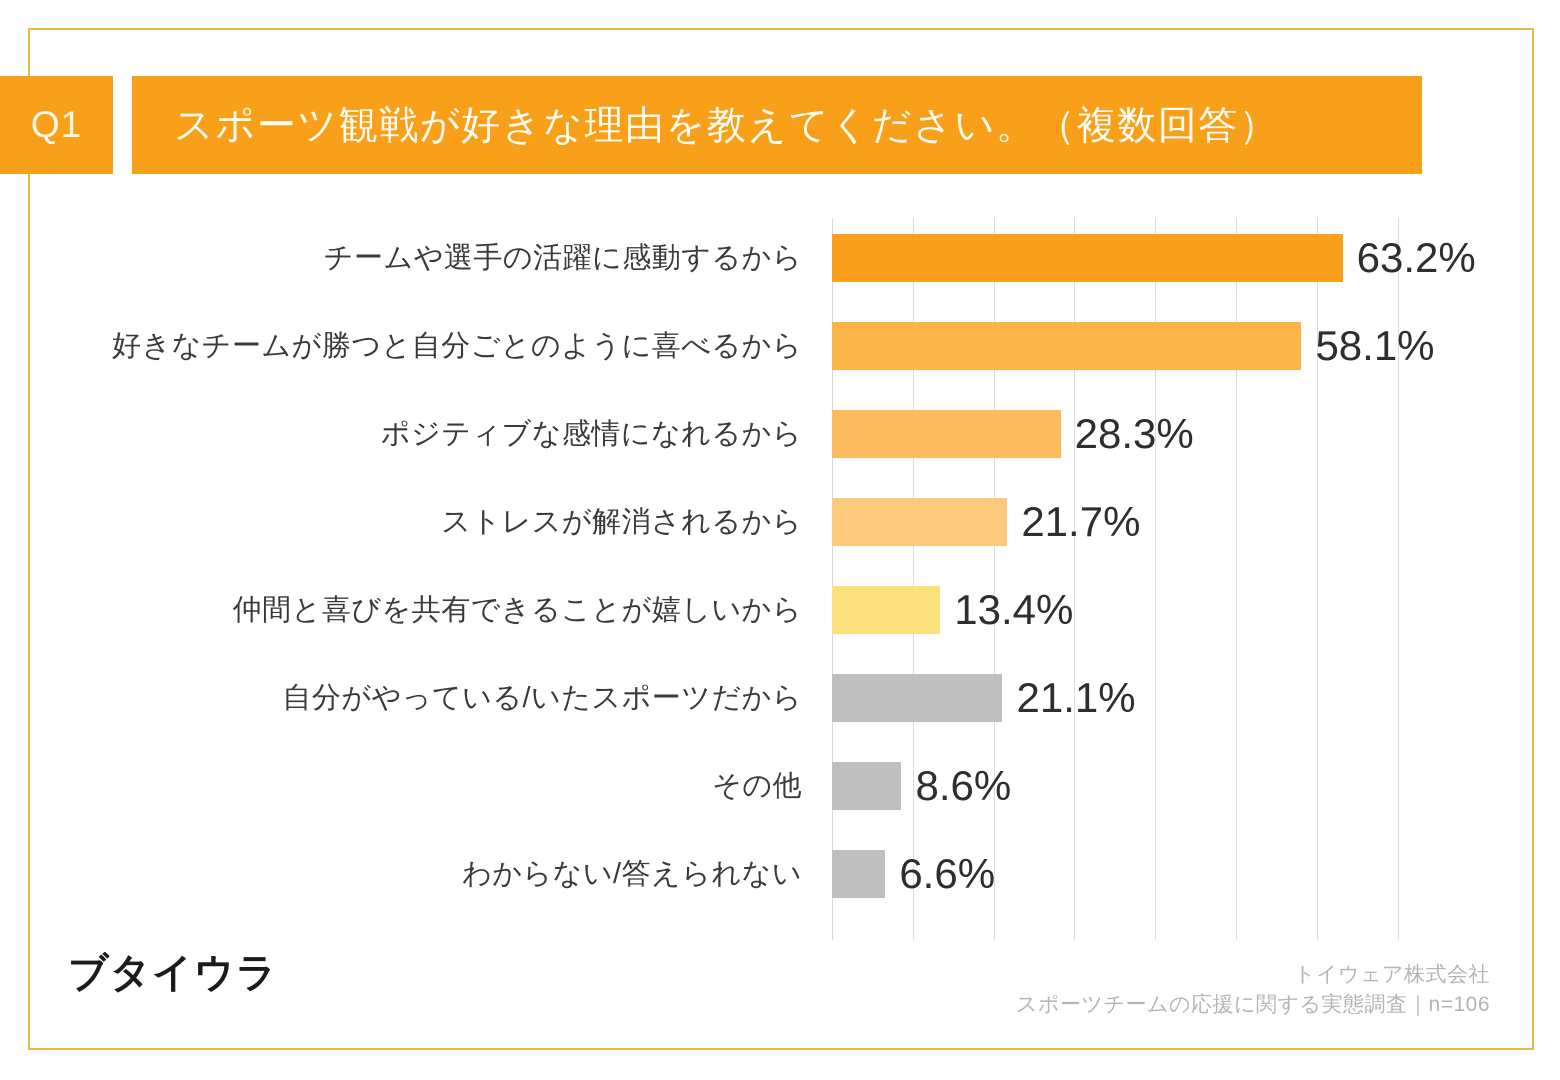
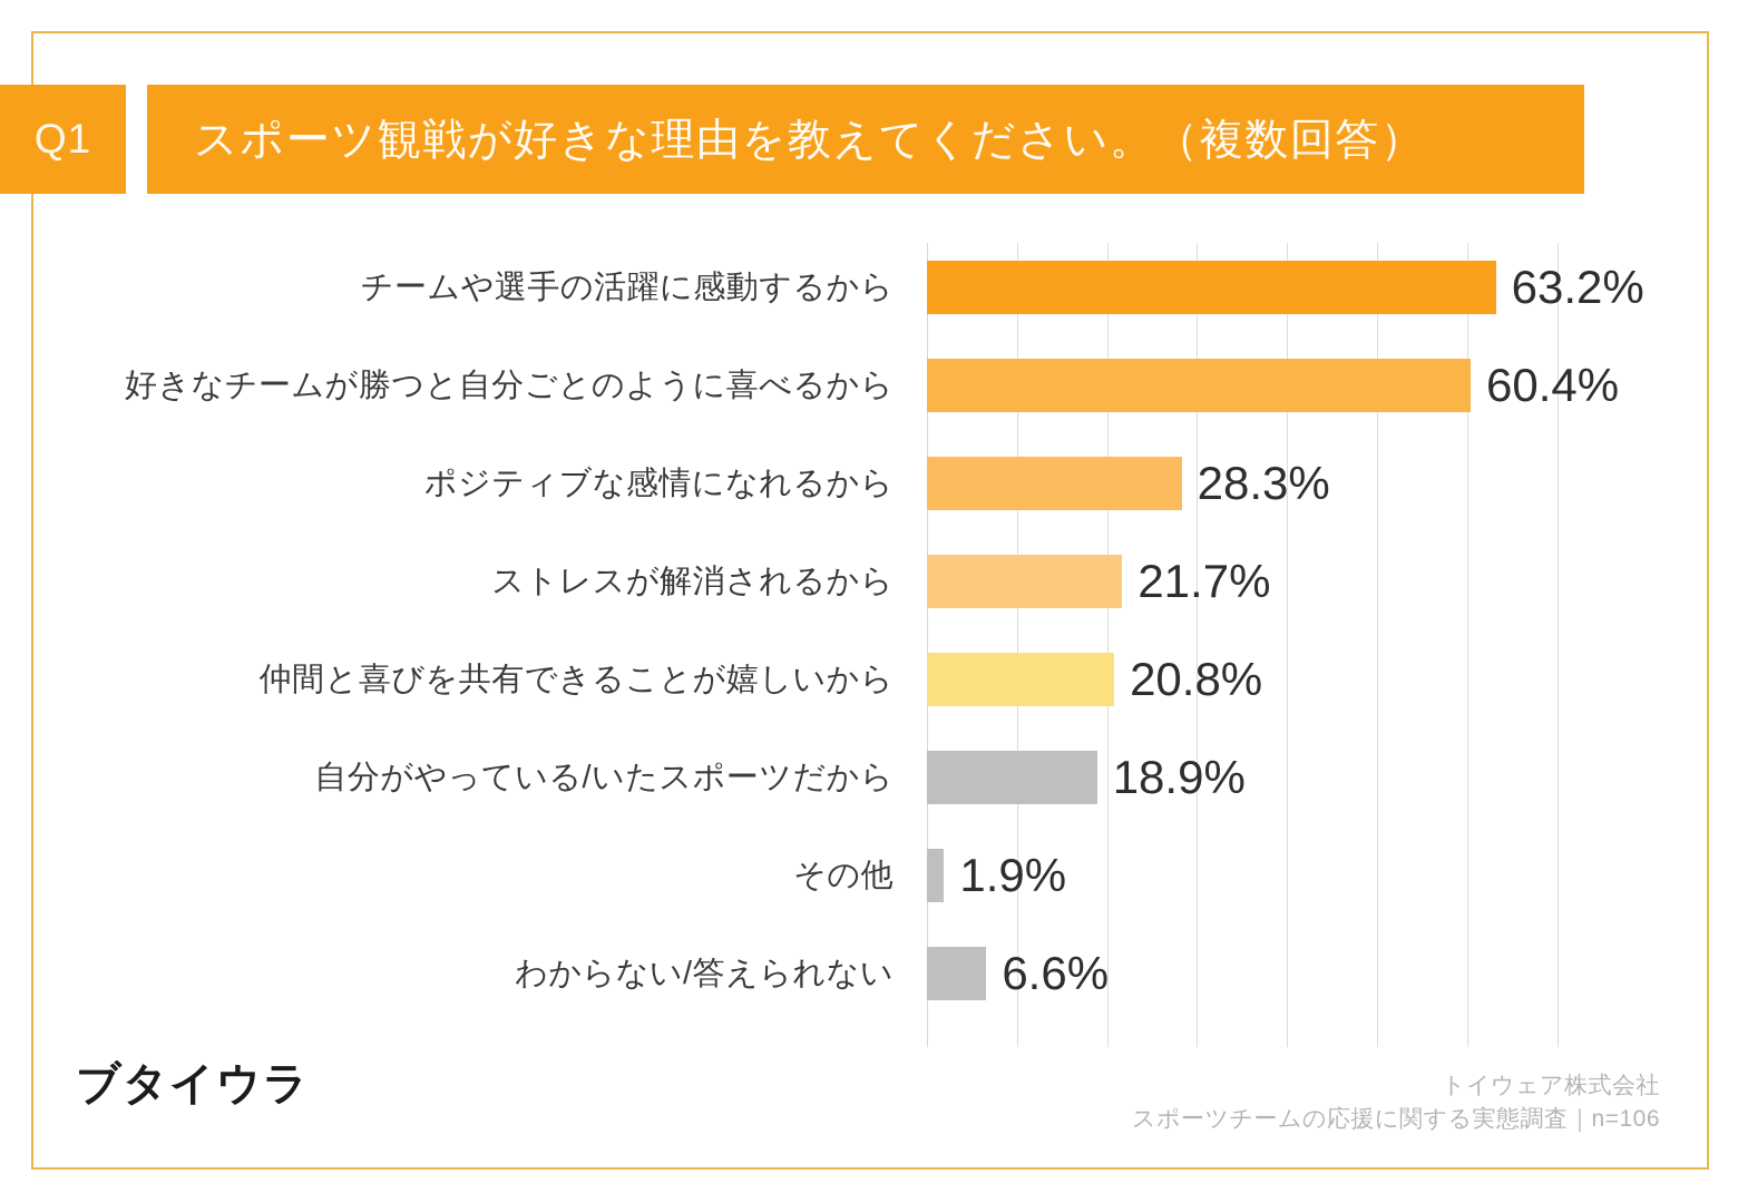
好きなチームが勝つと自分ごとのように喜べるから: 58.1% -> 60.4%
仲間と喜びを共有できることが嬉しいから: 13.4% -> 20.8%
自分がやっている/いたスポーツだから: 21.1% -> 18.9%
その他: 8.6% -> 1.9%
